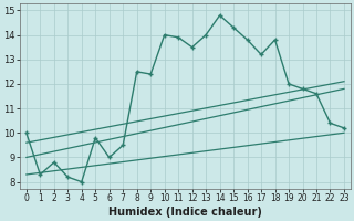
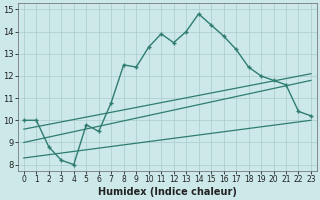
1: 8.3 -> 10.0
6: 9.0 -> 9.5
7: 9.5 -> 10.8
10: 14.0 -> 13.3
18: 13.8 -> 12.4
